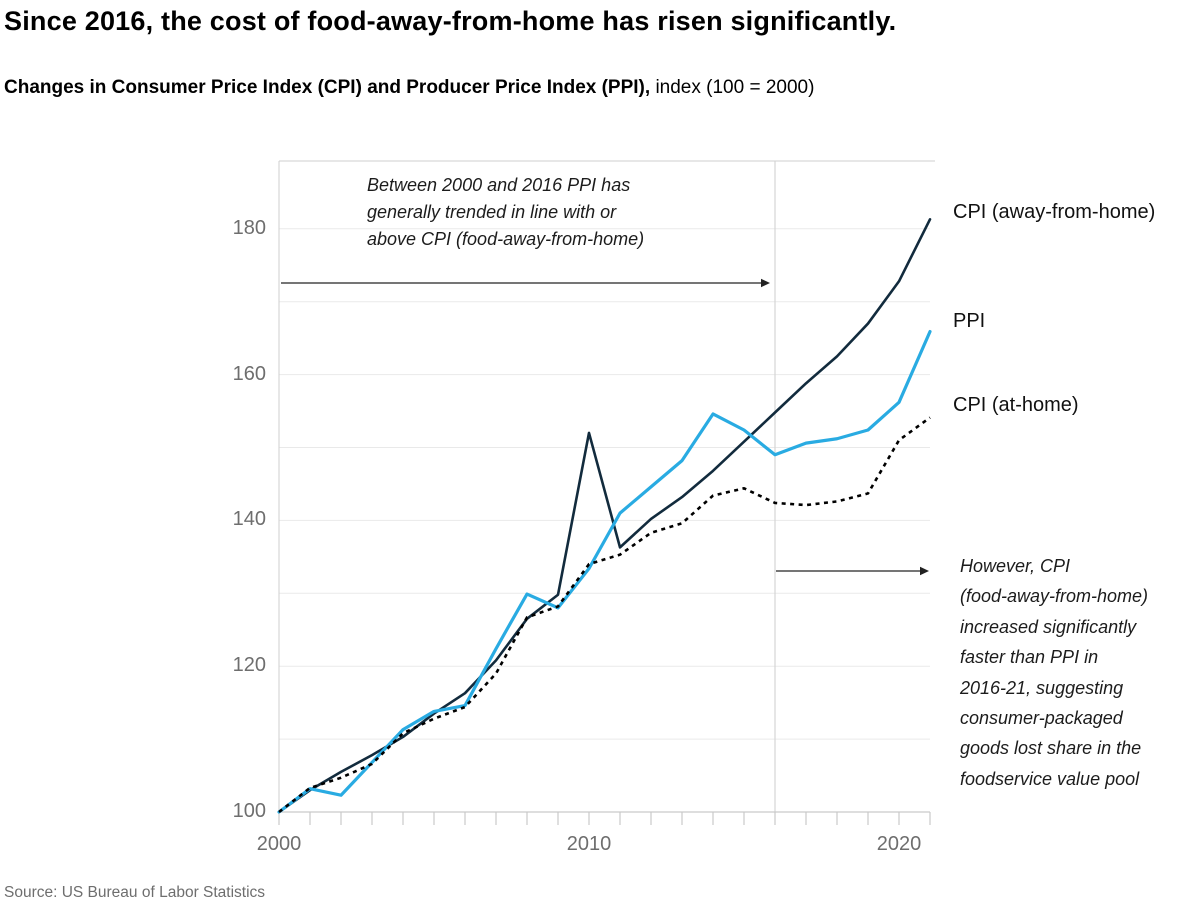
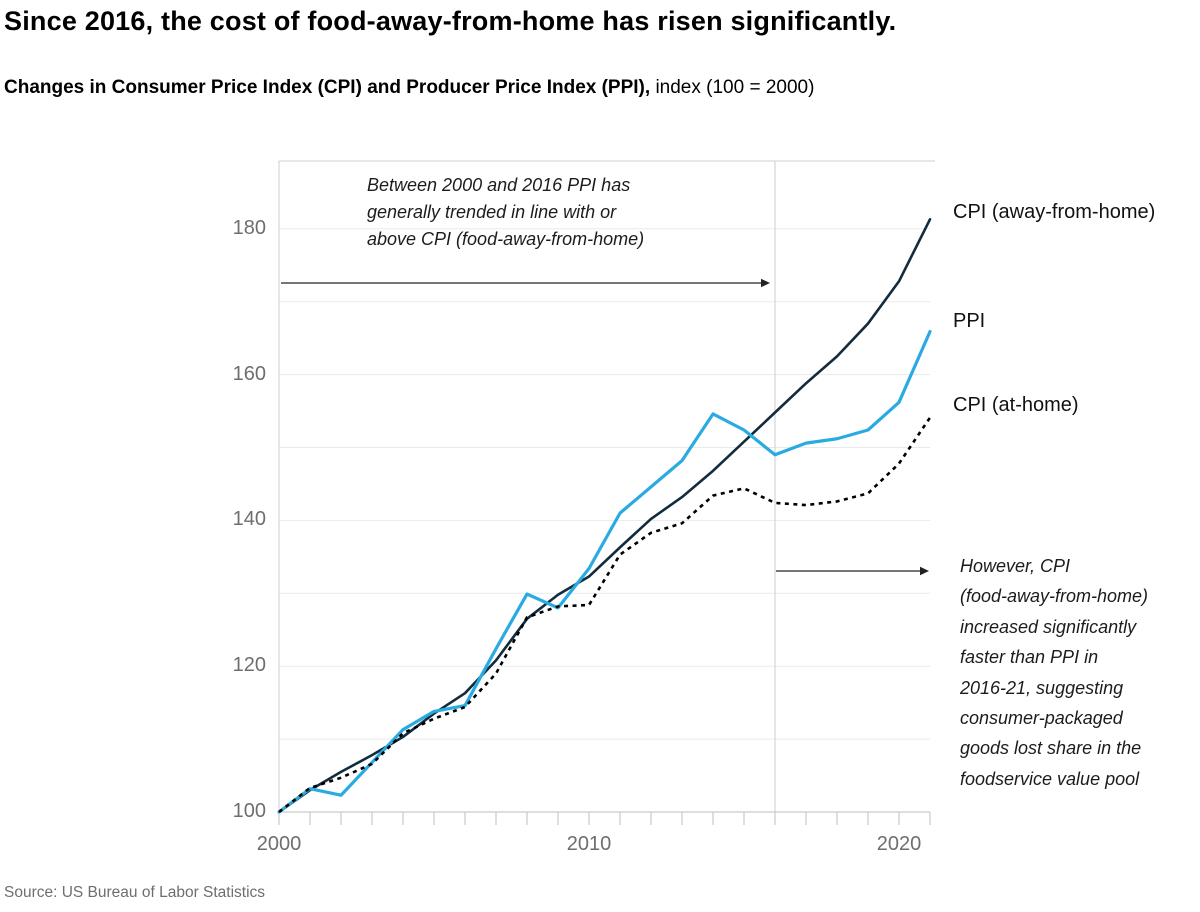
CPI (away-from-home)/2010: 152 -> 132
CPI (at-home)/2010: 134 -> 128
CPI (at-home)/2020: 151 -> 148
